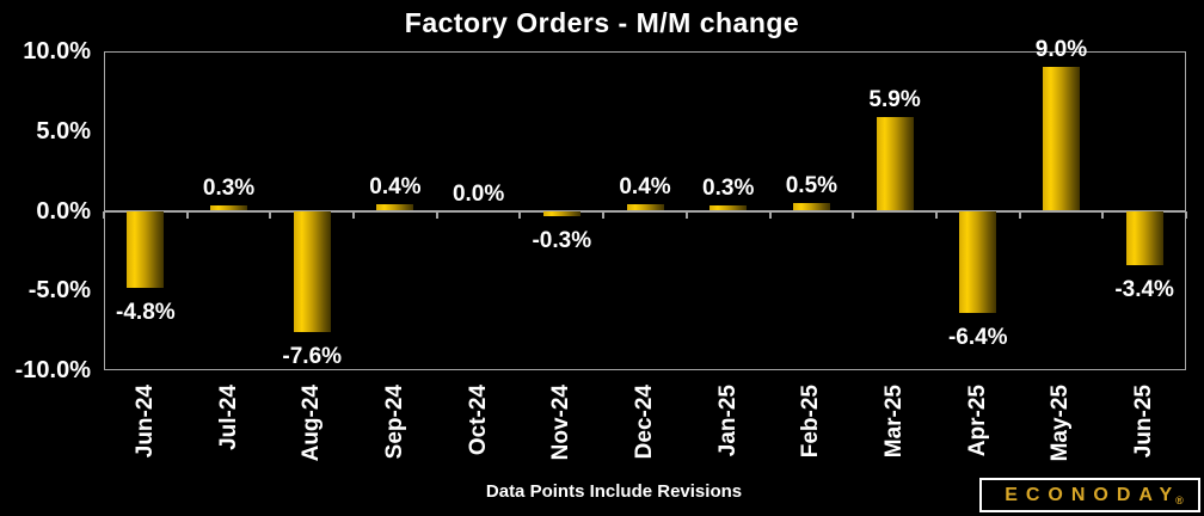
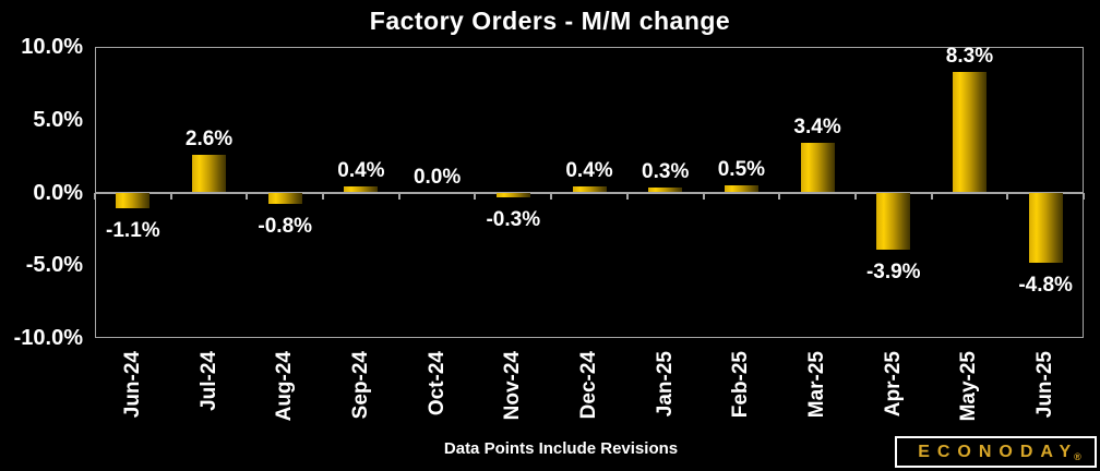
Jun-24: -4.8% -> -1.1%
Jul-24: 0.3% -> 2.6%
Aug-24: -7.6% -> -0.8%
Mar-25: 5.9% -> 3.4%
Apr-25: -6.4% -> -3.9%
May-25: 9.0% -> 8.3%
Jun-25: -3.4% -> -4.8%
